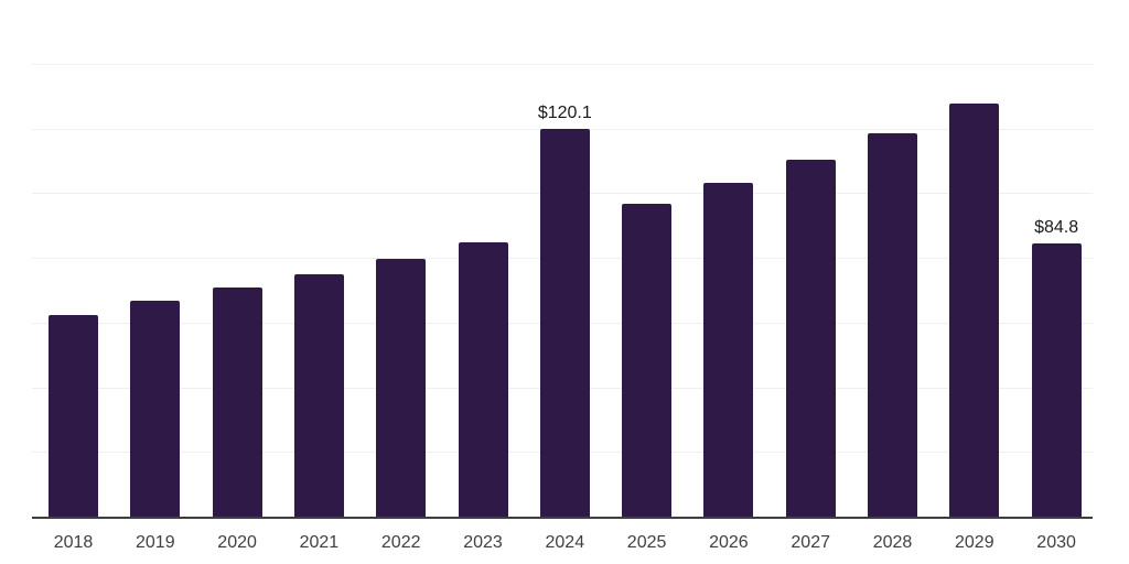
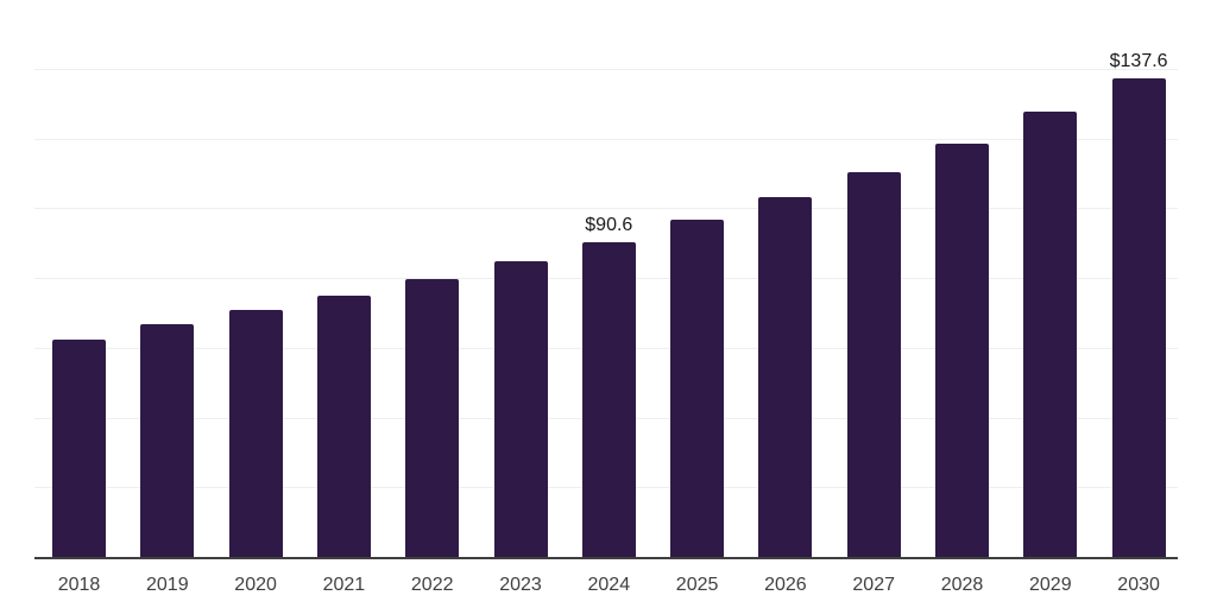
2024: $120.1 -> $90.6
2030: $84.8 -> $137.6
